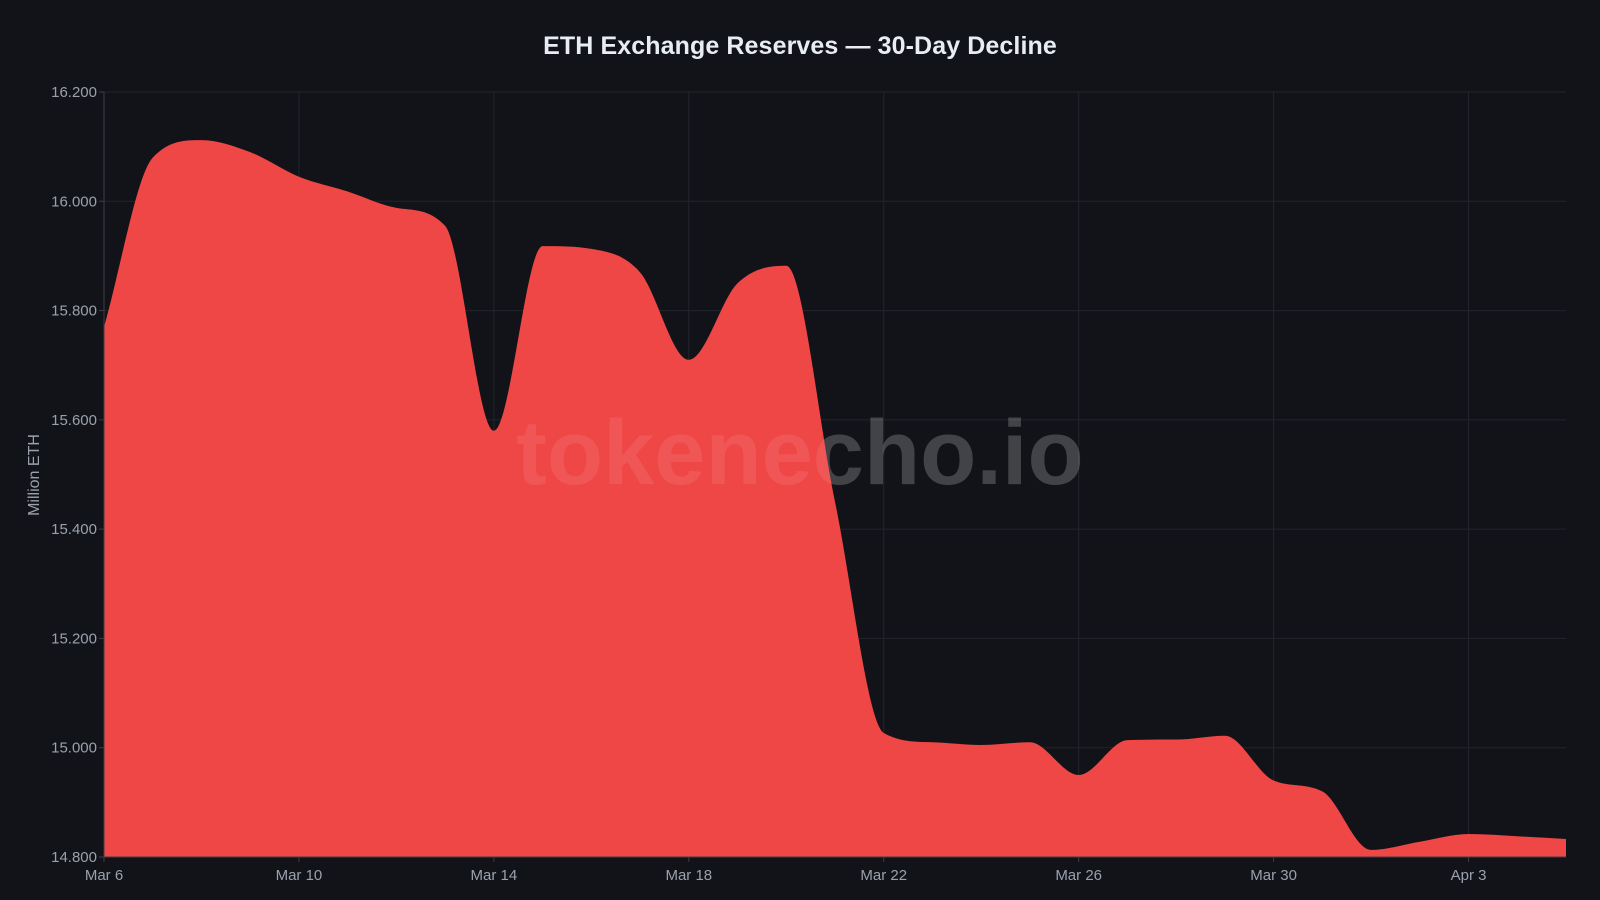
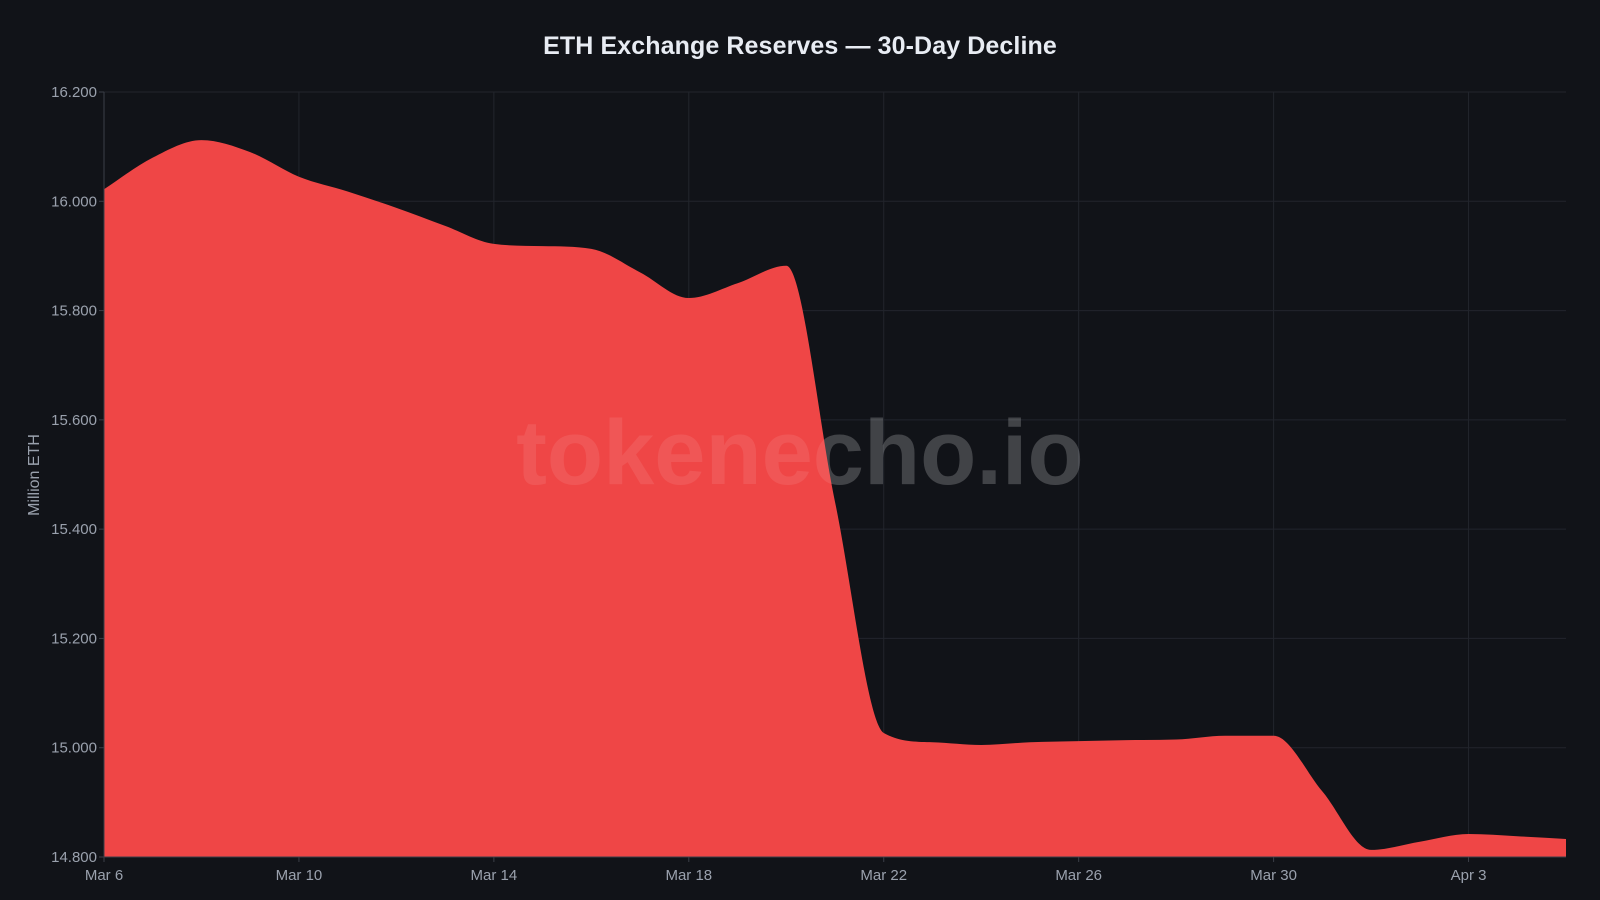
Mar 6: 15.77 -> 16.02
Mar 14: 15.58 -> 15.92
Mar 18: 15.71 -> 15.82
Mar 26: 14.95 -> 15.01
Mar 30: 14.94 -> 15.02
